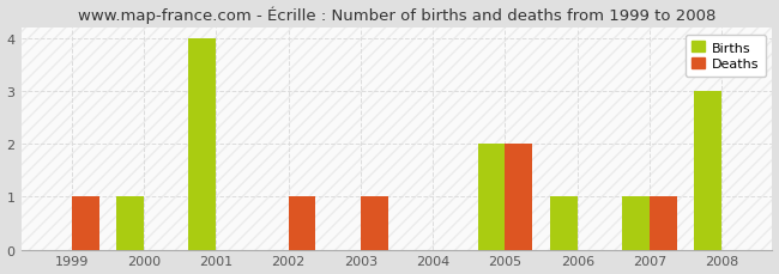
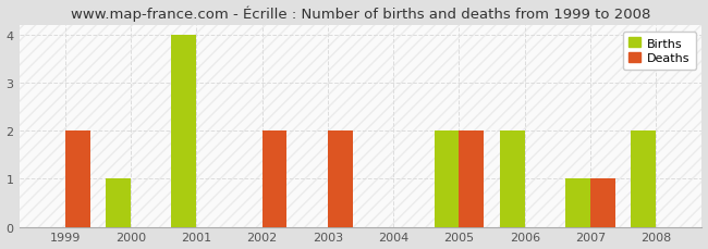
Deaths/1999: 1 -> 2
Deaths/2002: 1 -> 2
Deaths/2003: 1 -> 2
Births/2006: 1 -> 2
Births/2008: 3 -> 2
